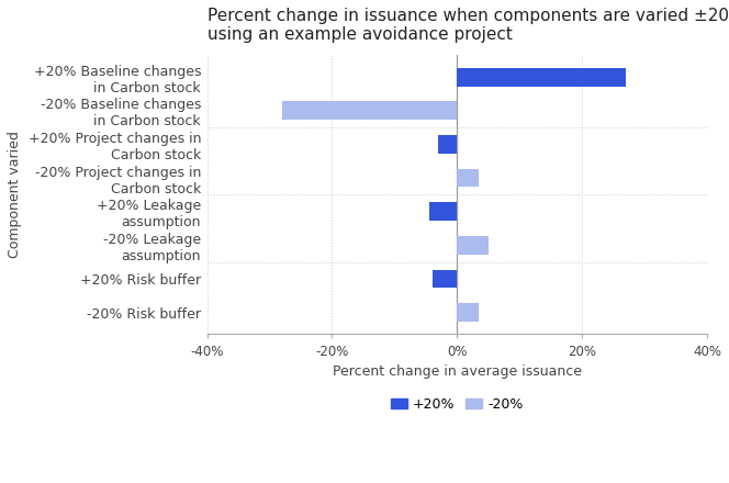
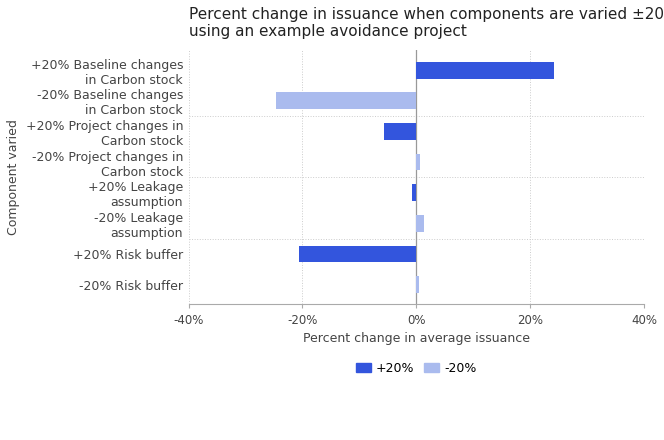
+20% Baseline changes in Carbon stock: 27.0% -> 24.2%
-20% Baseline changes in Carbon stock: -28.0% -> -24.6%
+20% Project changes in Carbon stock: -3.0% -> -5.6%
-20% Project changes in Carbon stock: 3.5% -> 0.6%
+20% Leakage assumption: -4.5% -> -0.8%
-20% Leakage assumption: 5.0% -> 1.4%
+20% Risk buffer: -4.0% -> -20.6%
-20% Risk buffer: 3.5% -> 0.4%
